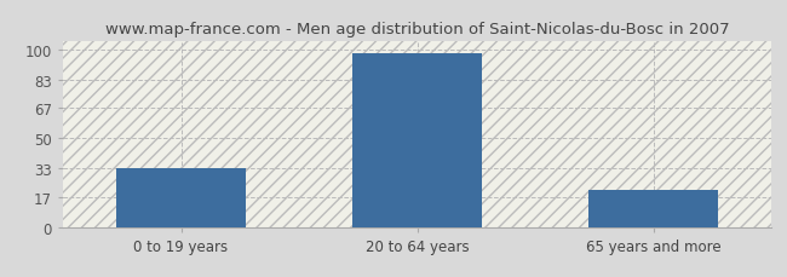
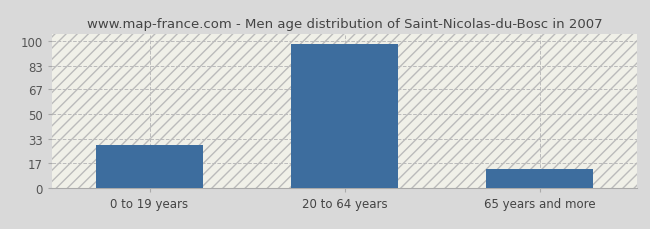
0 to 19 years: 33 -> 29
65 years and more: 21 -> 13
